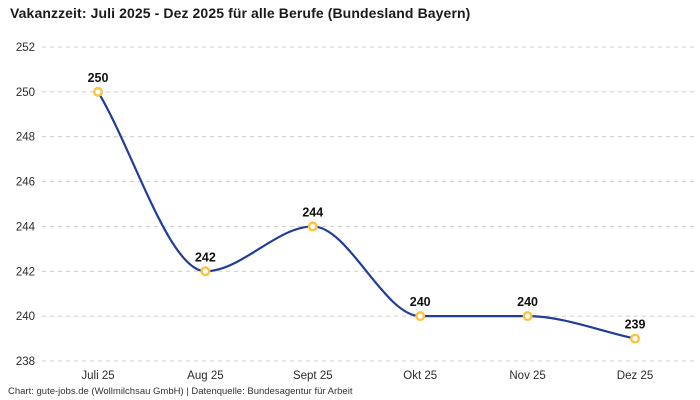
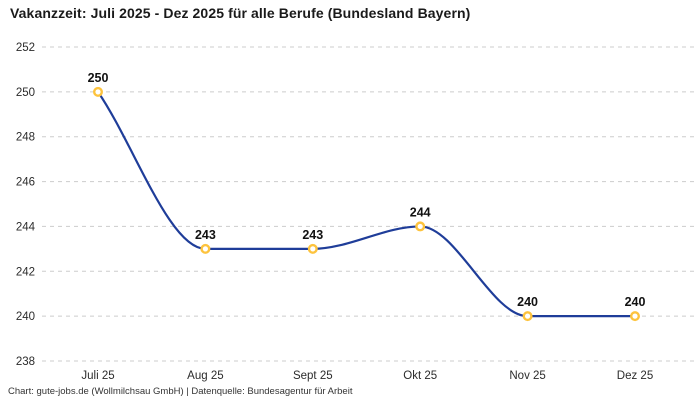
Aug 25: 242 -> 243
Sept 25: 244 -> 243
Okt 25: 240 -> 244
Dez 25: 239 -> 240
